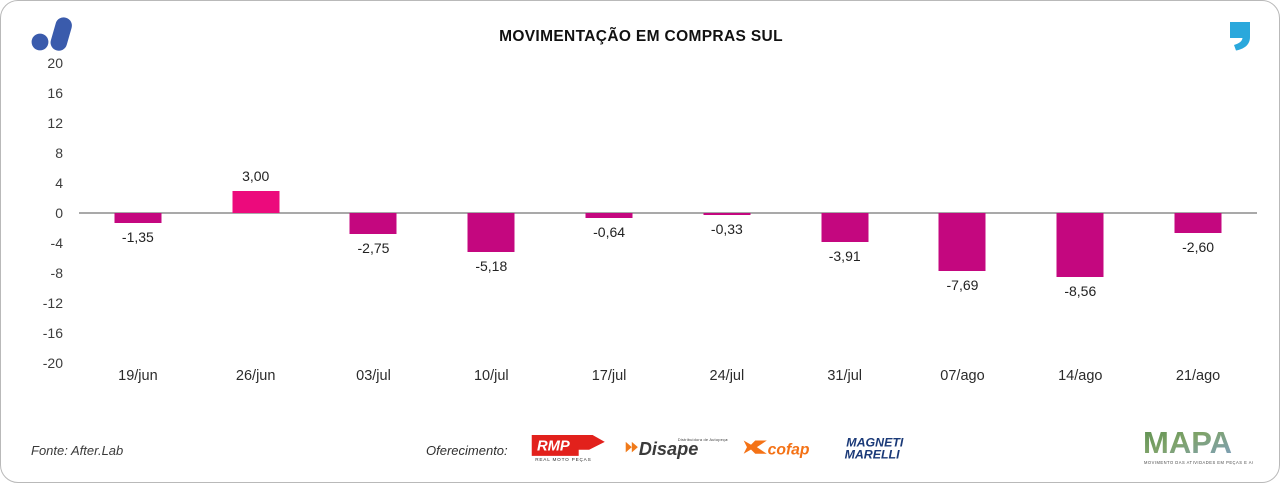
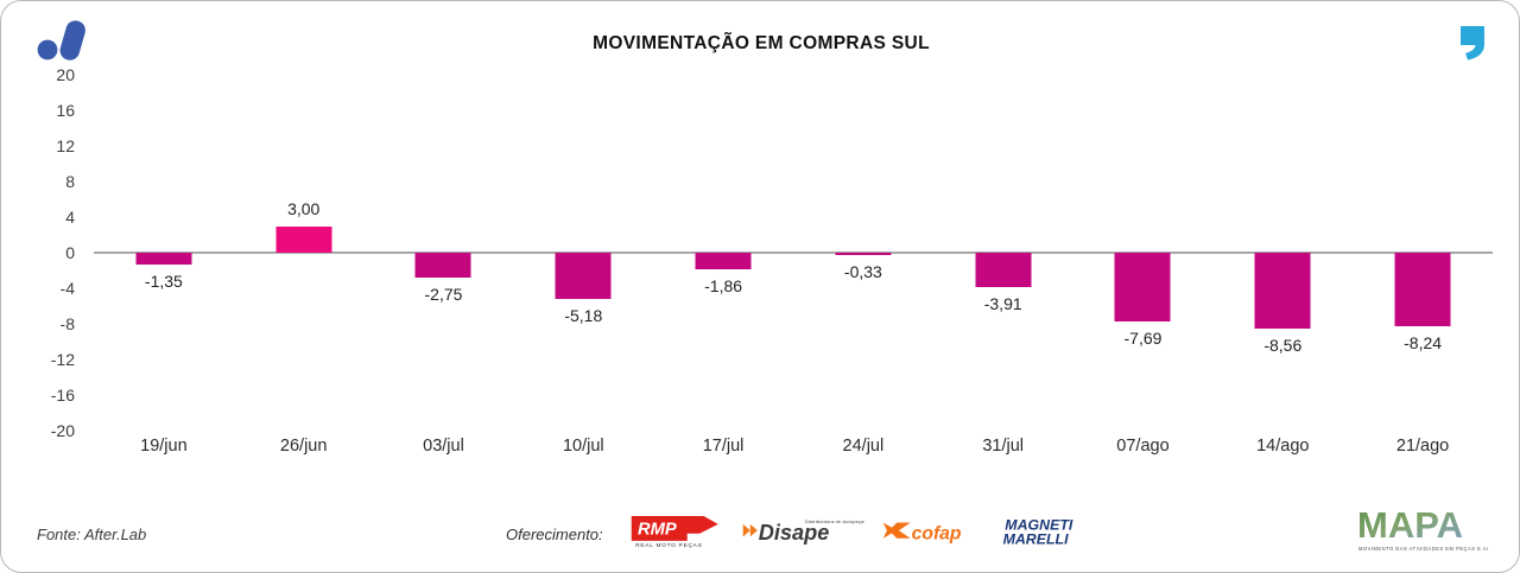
17/jul: -0,64 -> -1,86
21/ago: -2,60 -> -8,24
